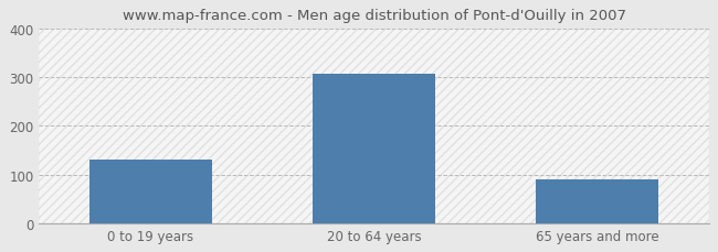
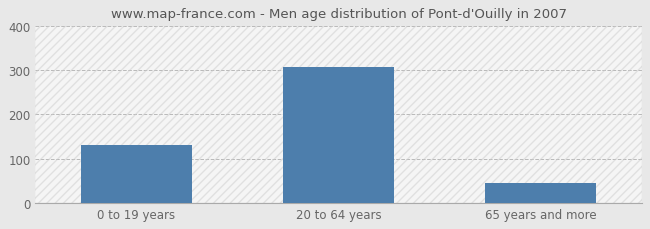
65 years and more: 90 -> 45
